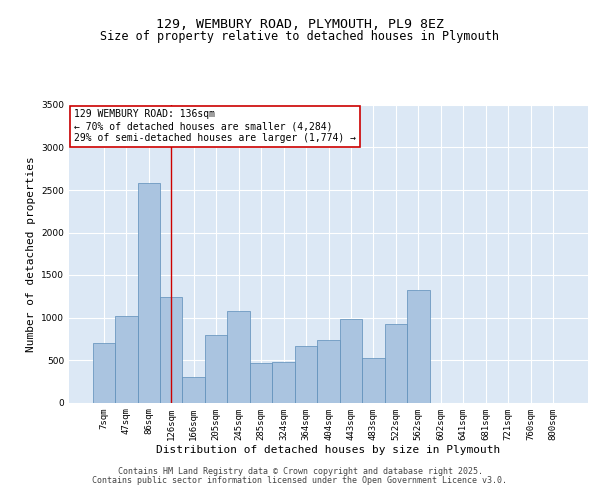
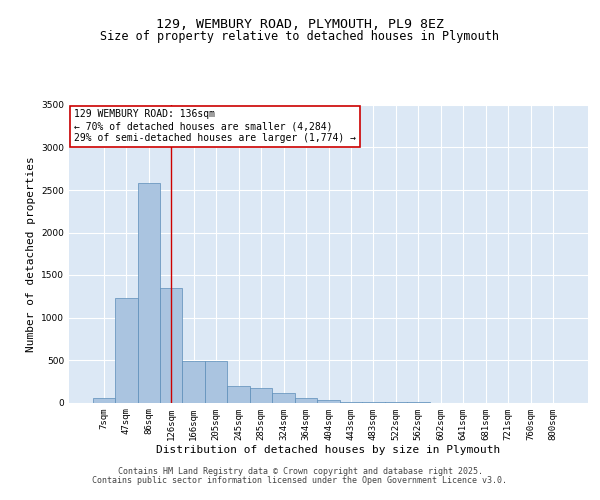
7sqm: 700 -> 50
47sqm: 1020 -> 1230
126sqm: 1240 -> 1350
166sqm: 300 -> 490
205sqm: 800 -> 490
245sqm: 1080 -> 190
285sqm: 460 -> 160
324sqm: 480 -> 110
364sqm: 660 -> 50
404sqm: 740 -> 30
443sqm: 980 -> 10
483sqm: 520 -> 0
522sqm: 920 -> 0
562sqm: 1320 -> 0
